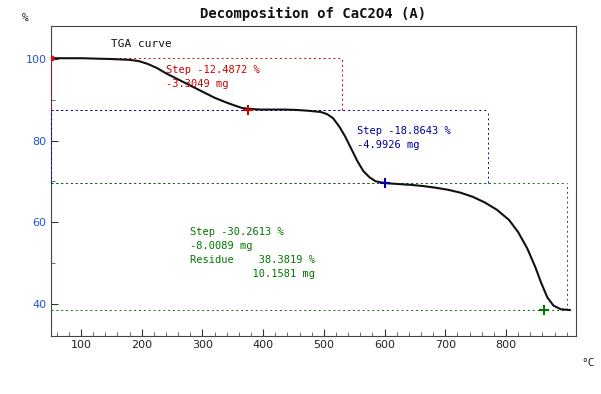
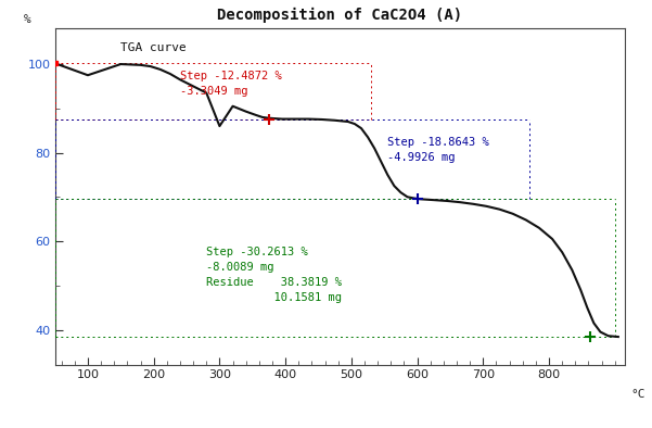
100: 100.2 -> 97.5
300: 92.0 -> 86.0
